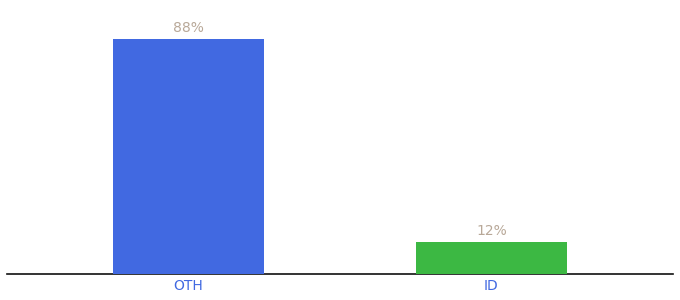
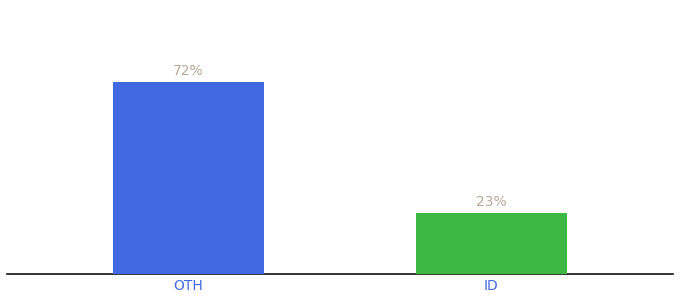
OTH: 88% -> 72%
ID: 12% -> 23%
